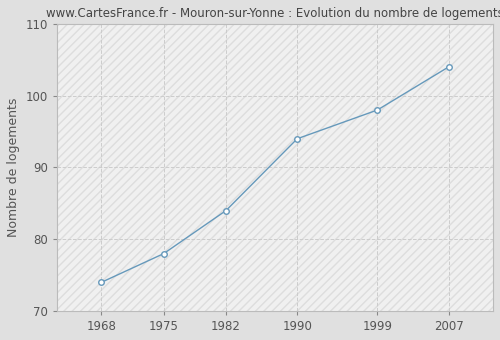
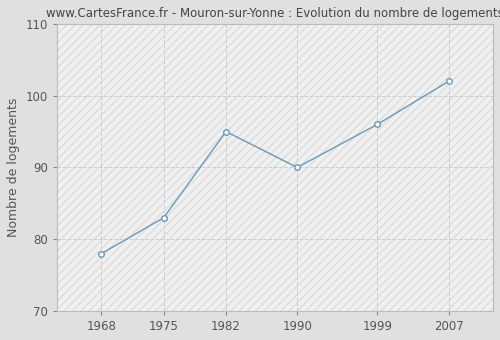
1968: 74 -> 78
1975: 78 -> 83
1982: 84 -> 95
1990: 94 -> 90
1999: 98 -> 96
2007: 104 -> 102
